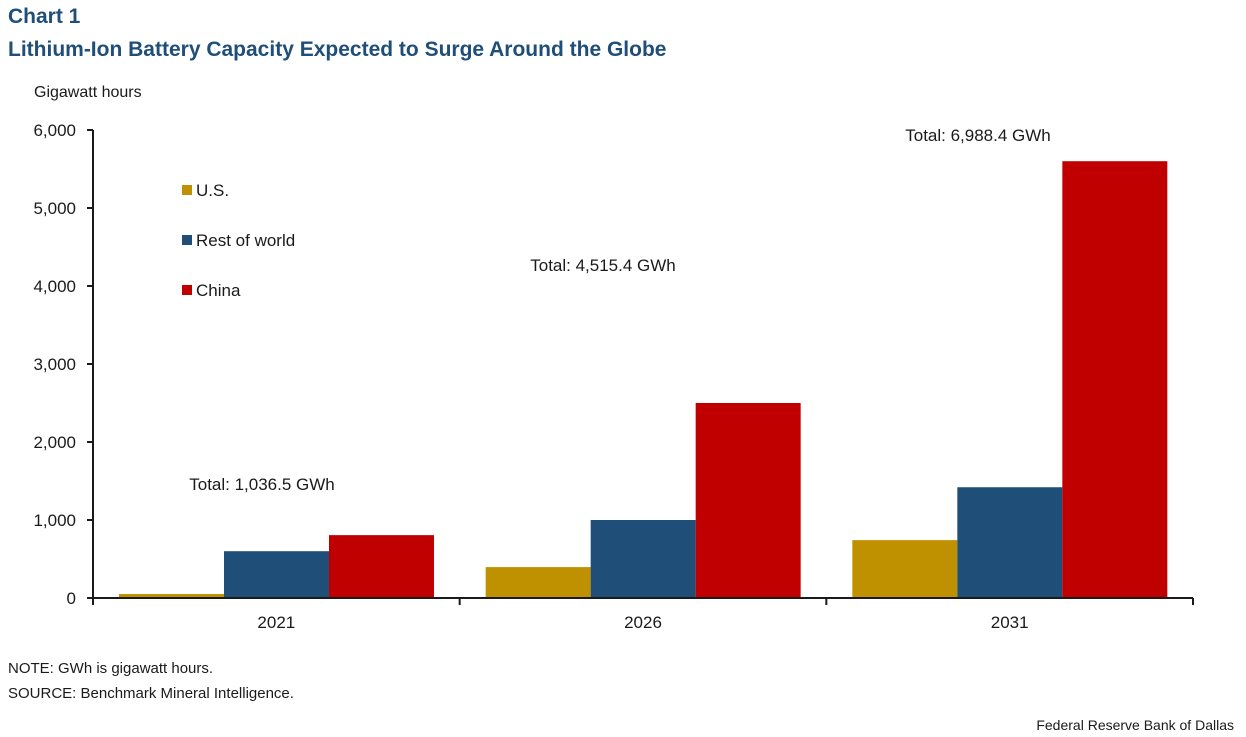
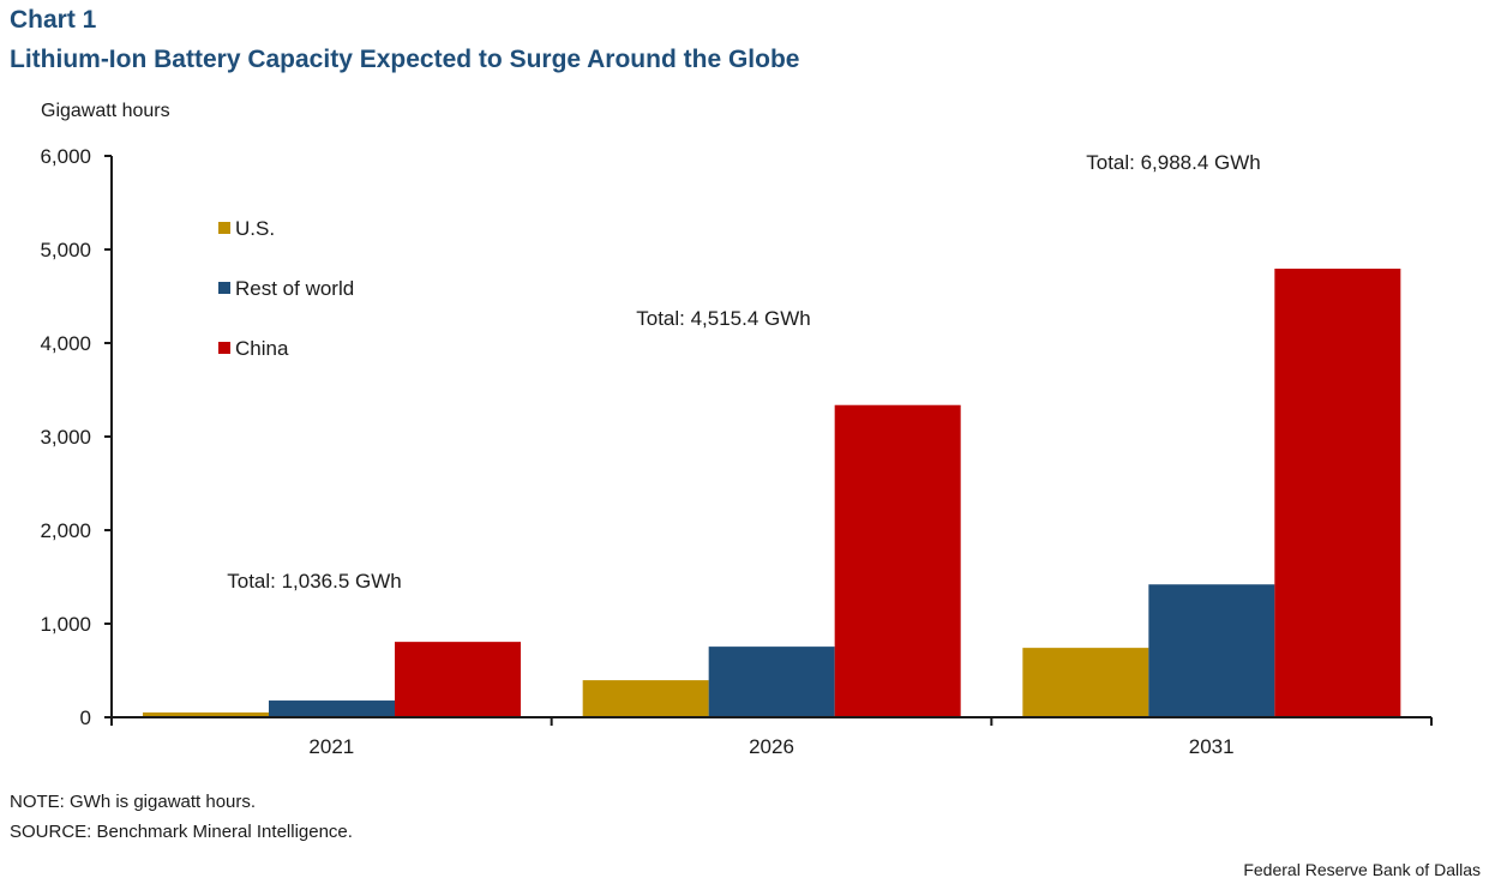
Rest of world/2021: 600 -> 200
Rest of world/2026: 1000 -> 800
China/2026: 2500 -> 3300
China/2031: 5600 -> 4800
